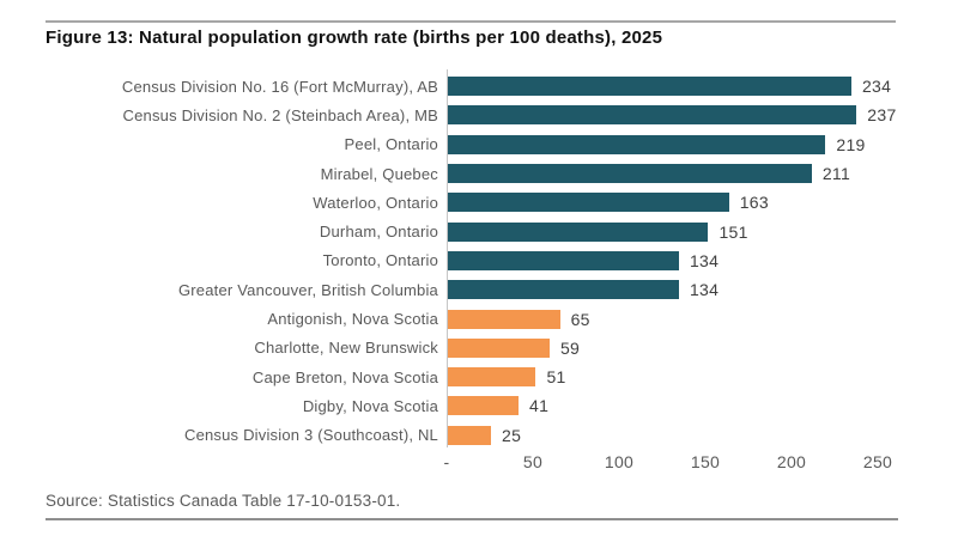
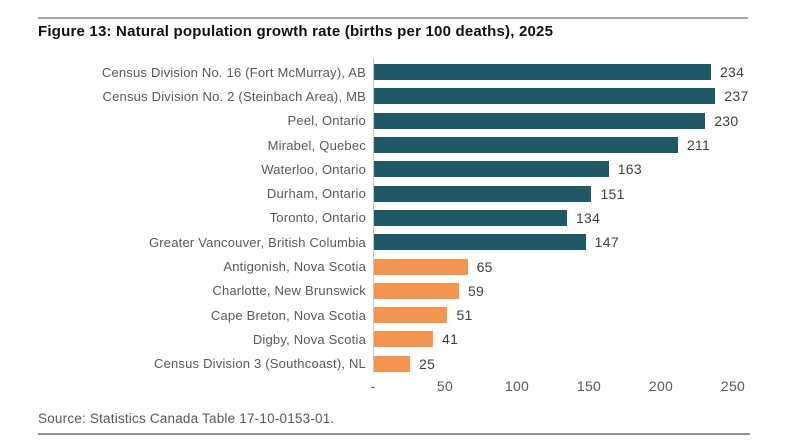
Peel, Ontario: 219 -> 230
Greater Vancouver, British Columbia: 134 -> 147
